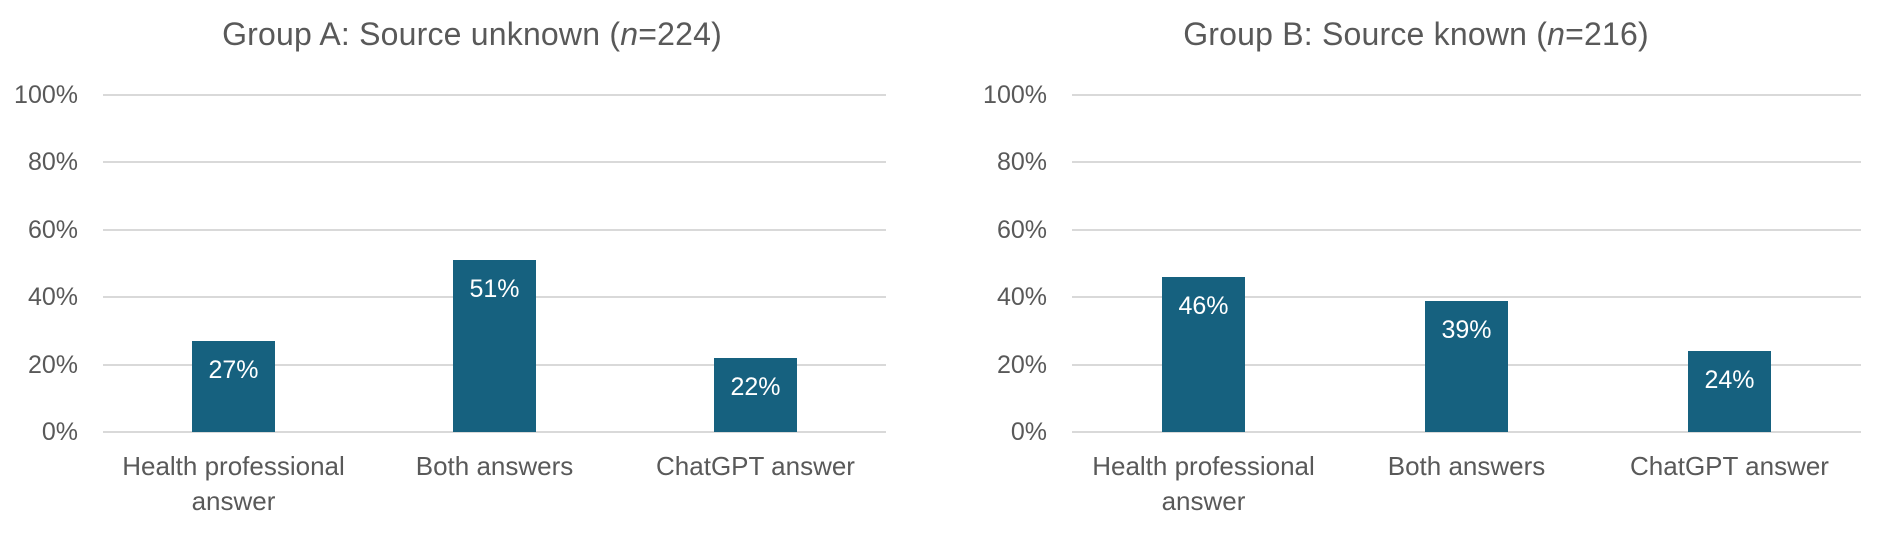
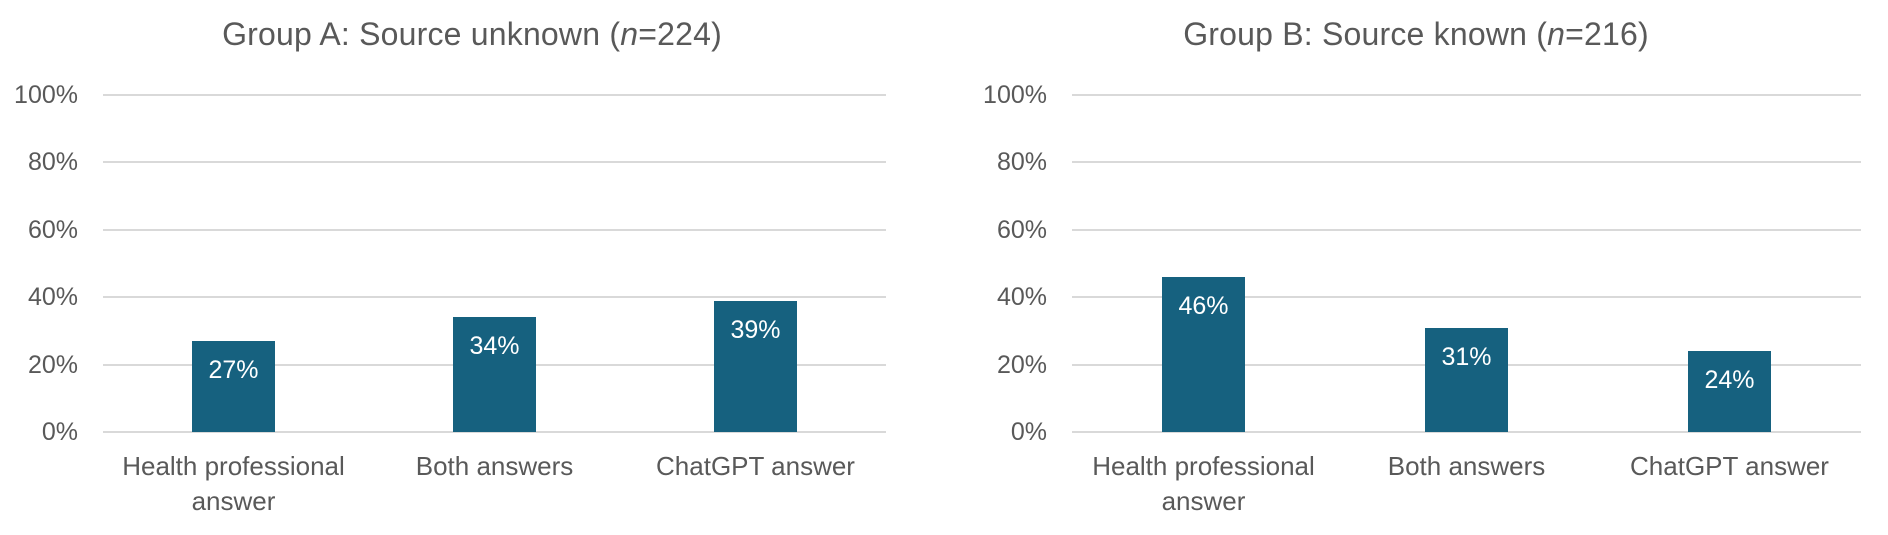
Group A: Source unknown (n=224)/Both answers: 51% -> 34%
Group A: Source unknown (n=224)/ChatGPT answer: 22% -> 39%
Group B: Source known (n=216)/Both answers: 39% -> 31%
